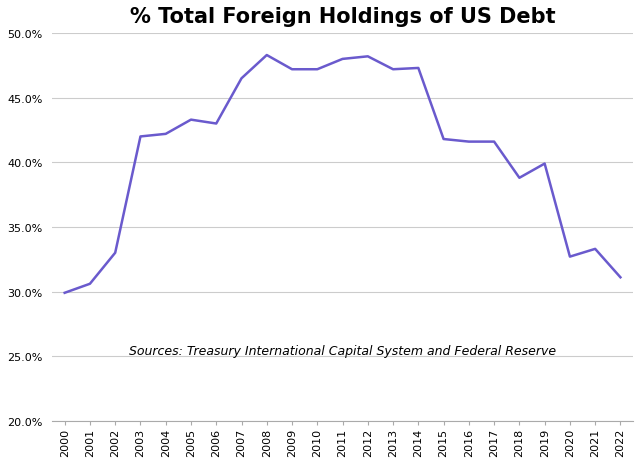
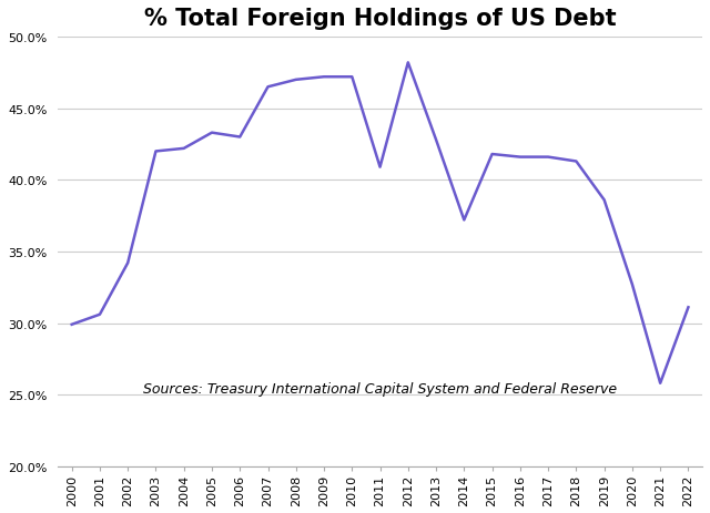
2002: 33.0% -> 34.2%
2008: 48.3% -> 47.0%
2011: 48.0% -> 40.9%
2013: 47.2% -> 42.8%
2014: 47.3% -> 37.2%
2018: 38.8% -> 41.3%
2019: 39.9% -> 38.6%
2021: 33.3% -> 25.8%
